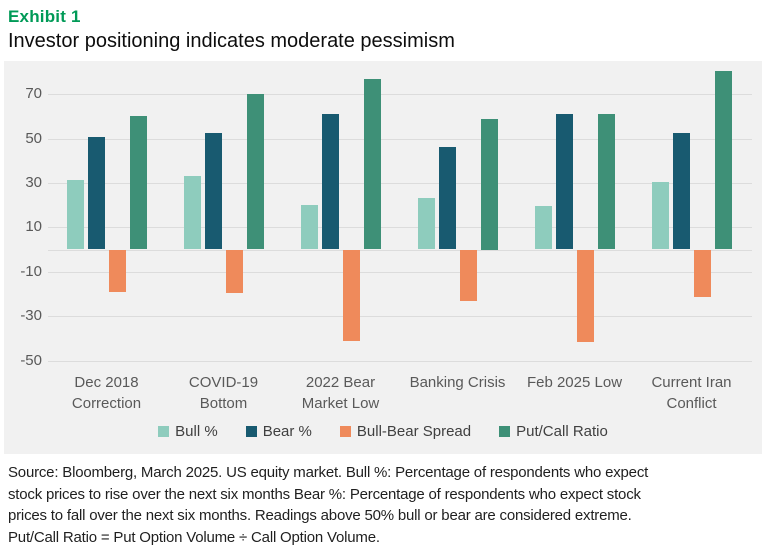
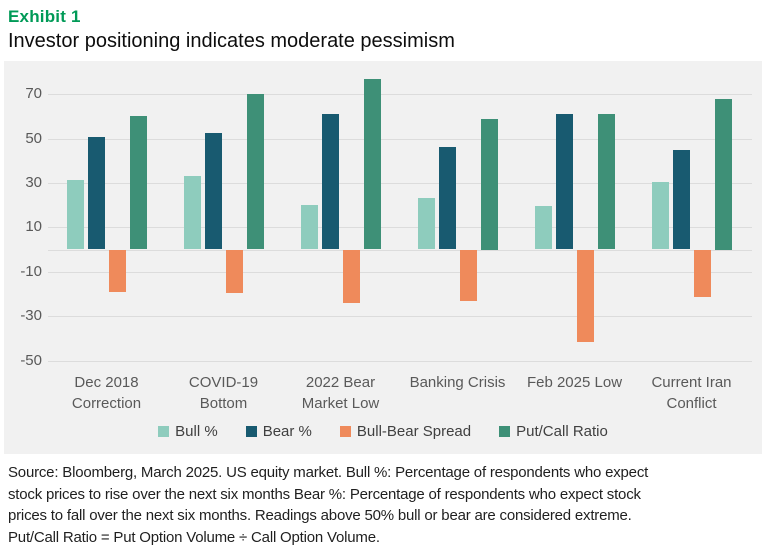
Bull-Bear Spread/2022 Bear Market Low: -41 -> -24
Bear %/Current Iran Conflict: 52 -> 45
Put/Call Ratio/Current Iran Conflict: 80 -> 68
